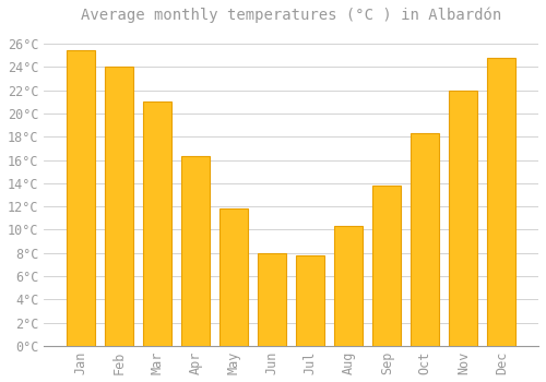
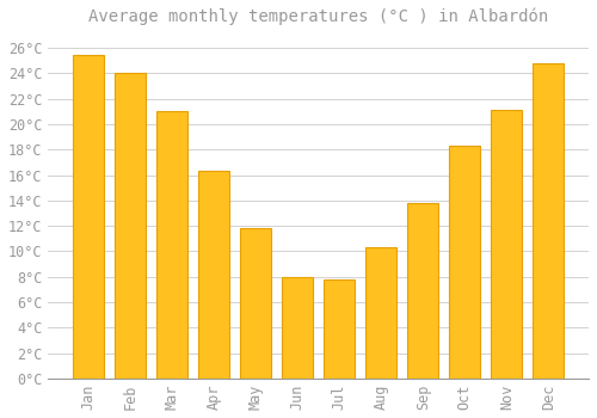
Nov: 22.0°C -> 21.1°C
